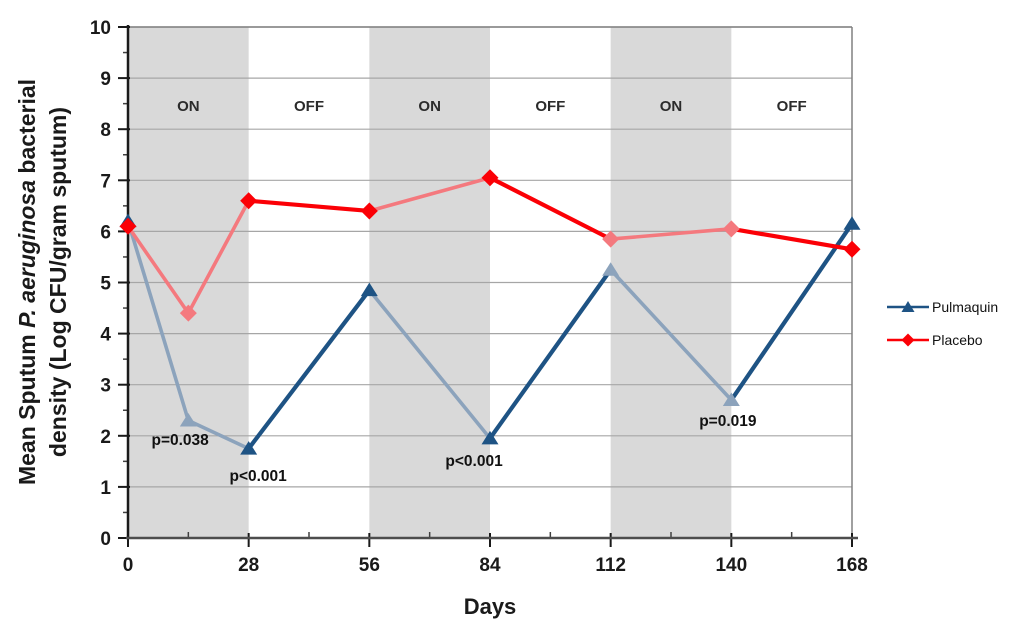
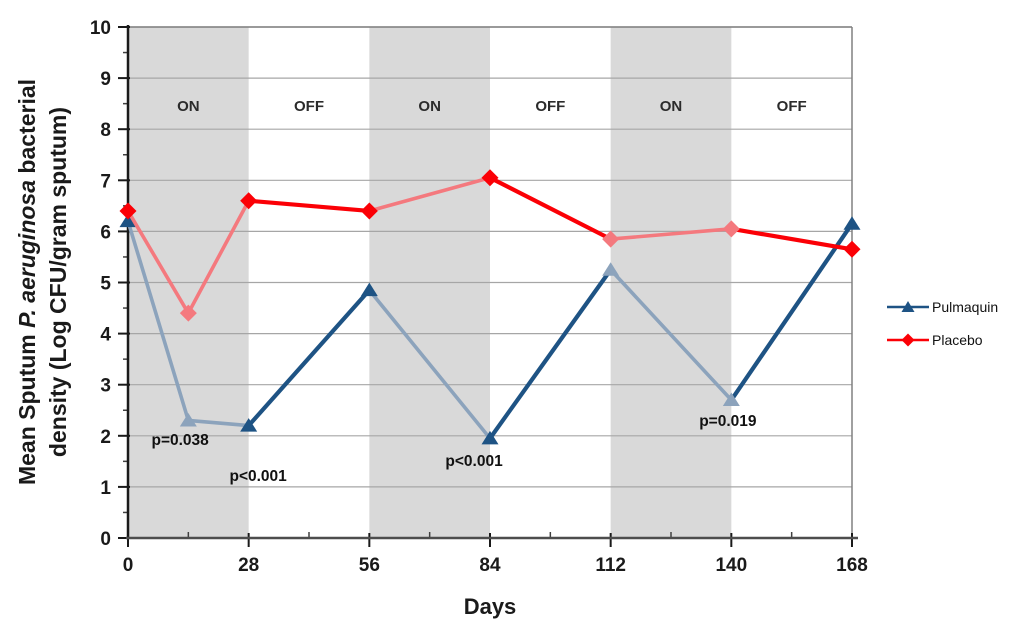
Placebo/0: 6.1 -> 6.4
Pulmaquin/28: 1.8 -> 2.2
